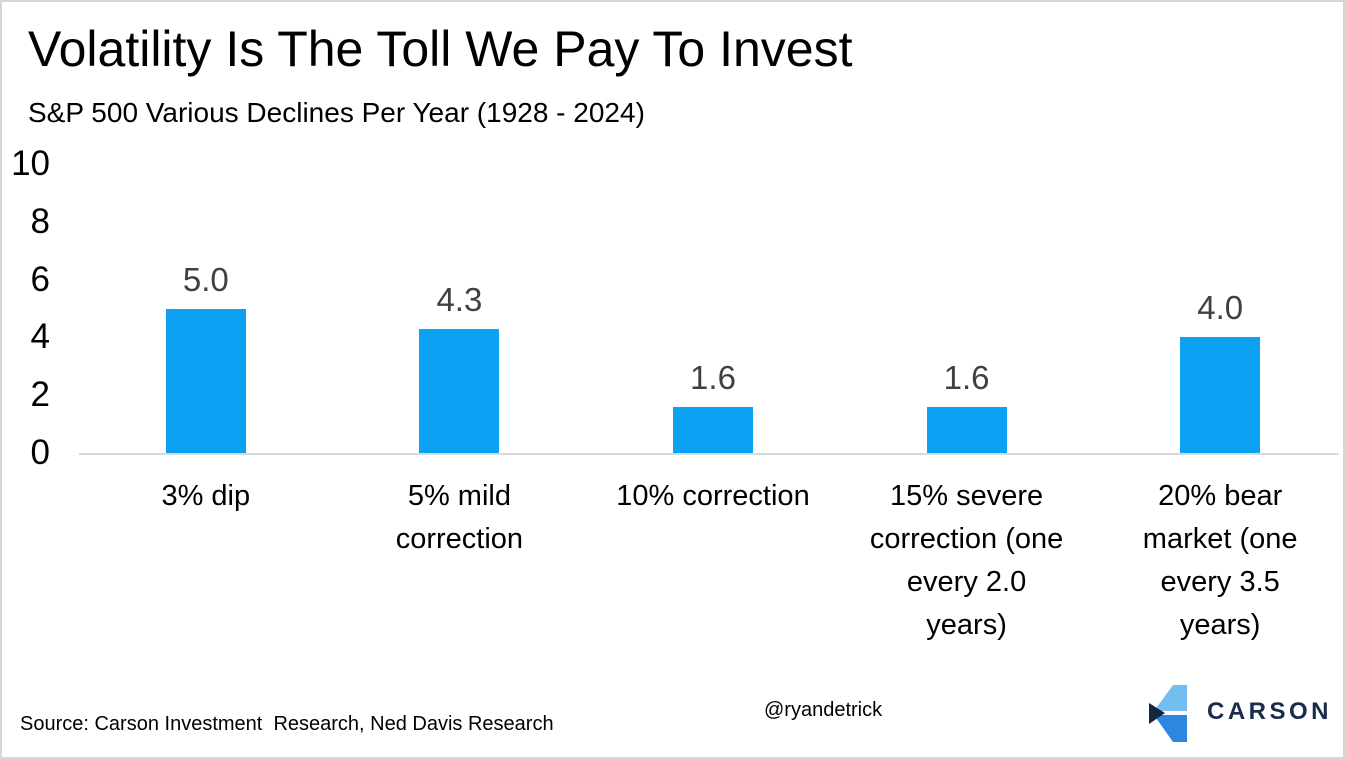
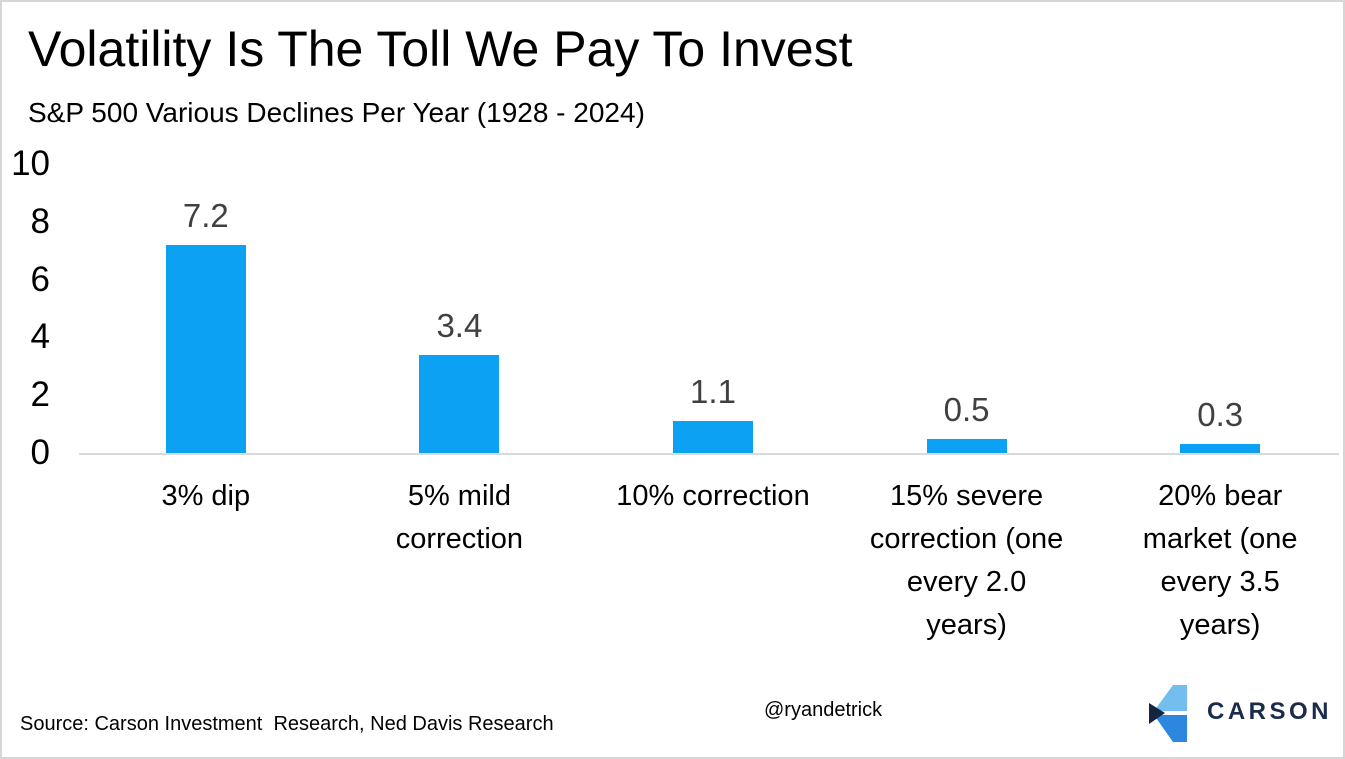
3% dip: 5.0 -> 7.2
5% mild correction: 4.3 -> 3.4
10% correction: 1.6 -> 1.1
15% severe correction (one every 2.0 years): 1.6 -> 0.5
20% bear market (one every 3.5 years): 4.0 -> 0.3
